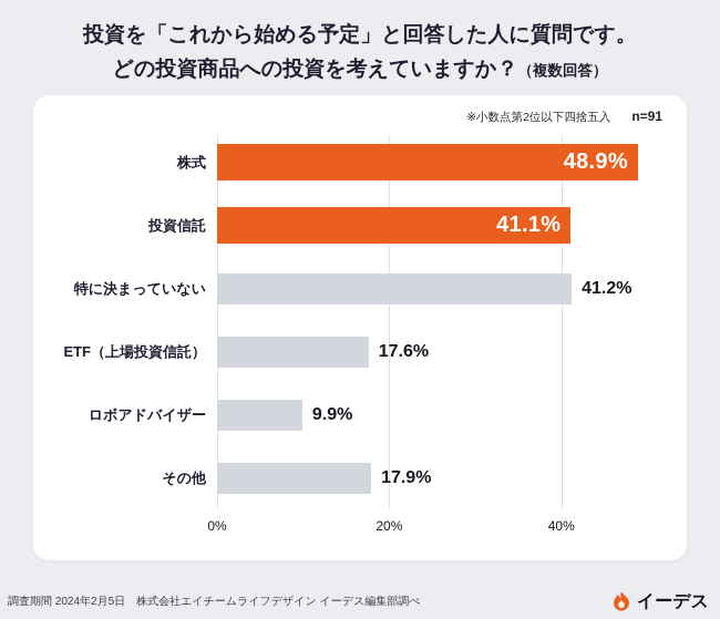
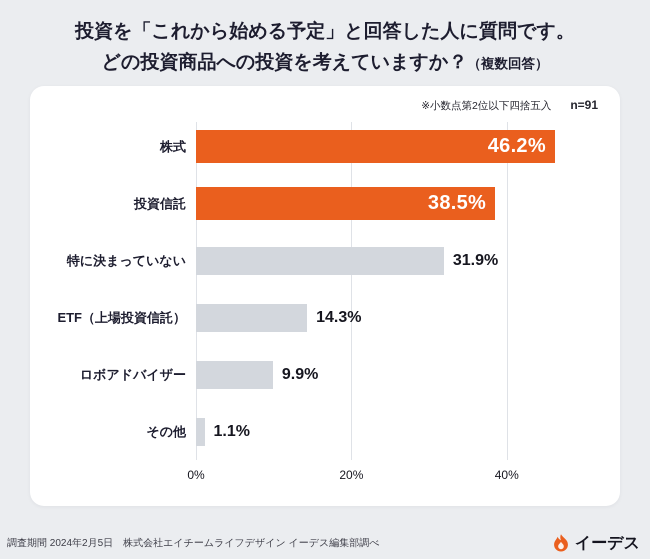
株式: 48.9% -> 46.2%
投資信託: 41.1% -> 38.5%
特に決まっていない: 41.2% -> 31.9%
ETF（上場投資信託）: 17.6% -> 14.3%
その他: 17.9% -> 1.1%
